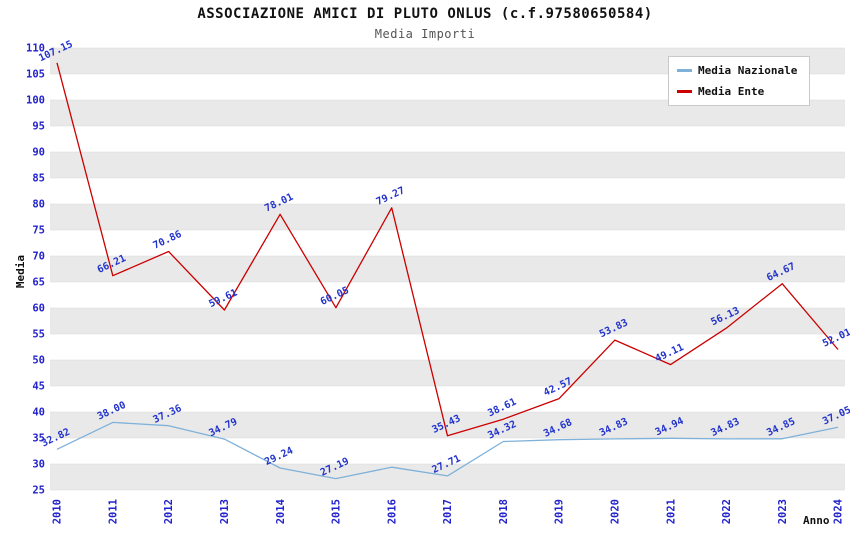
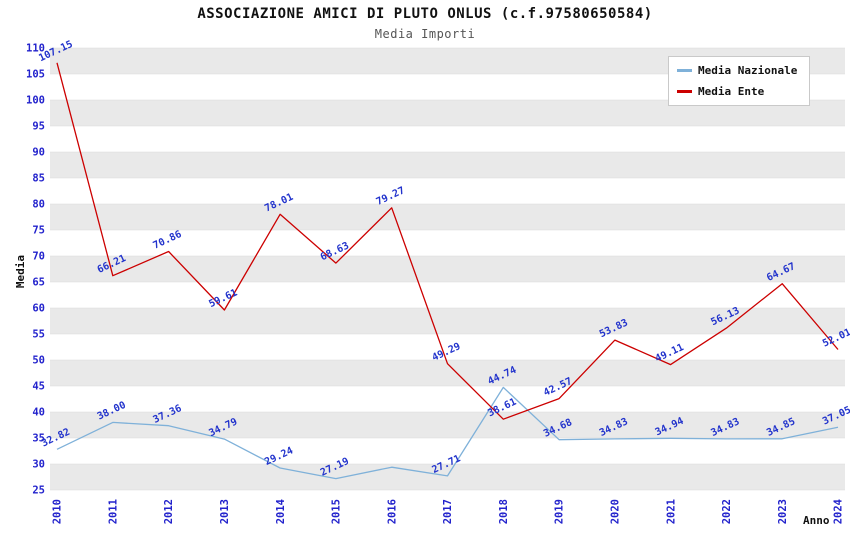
Media Ente/2015: 60.05 -> 68.63
Media Ente/2017: 35.43 -> 49.29
Media Nazionale/2018: 34.32 -> 44.74
